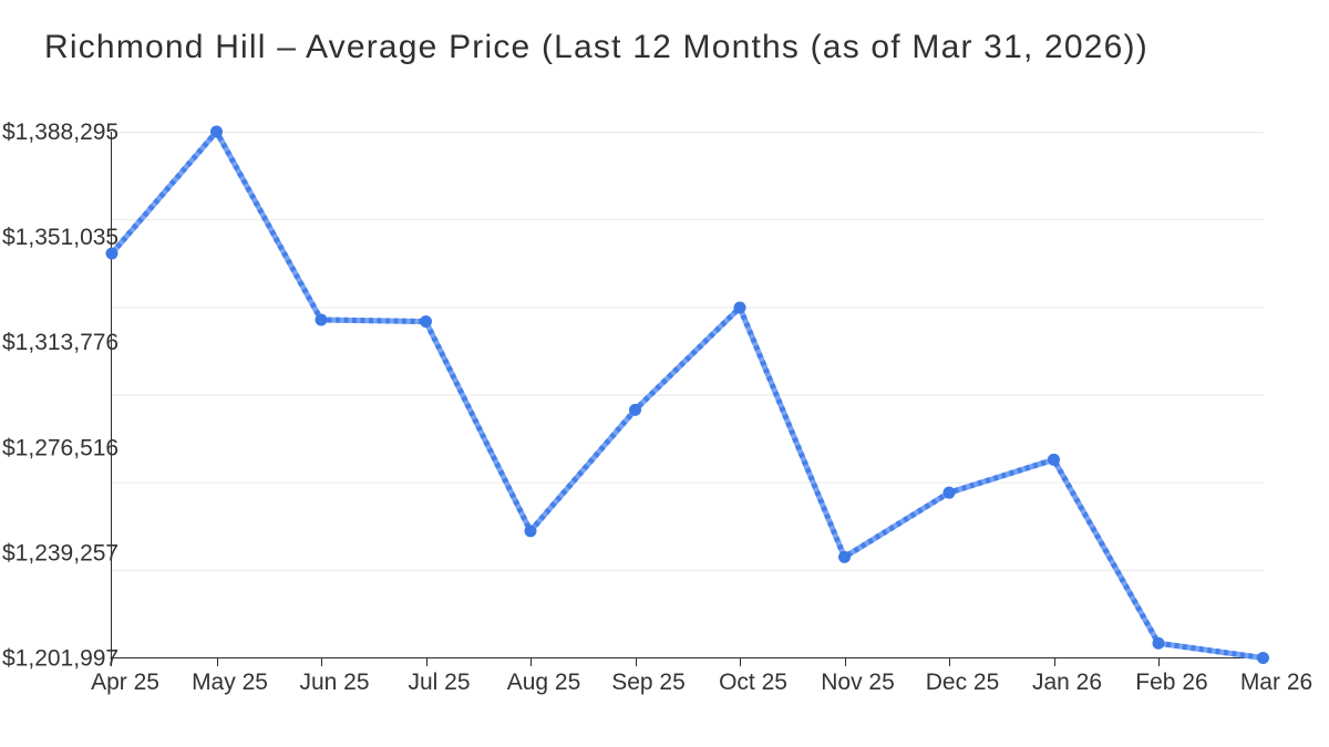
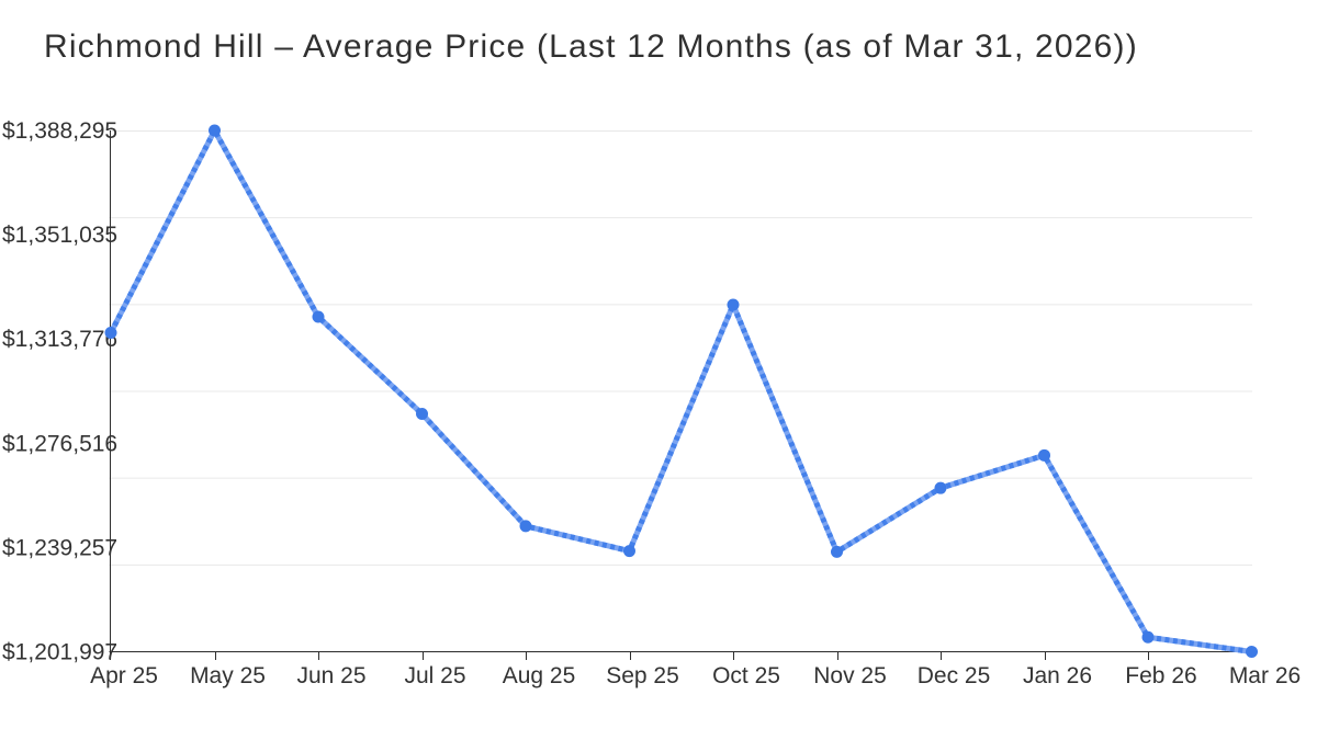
Apr 25: $1345000 -> $1316000
Jul 25: $1321000 -> $1287000
Sep 25: $1290000 -> $1238000
